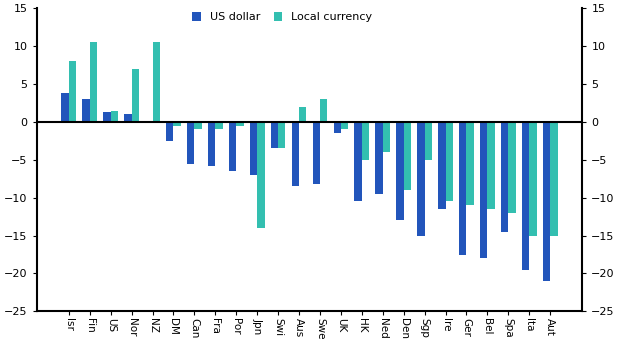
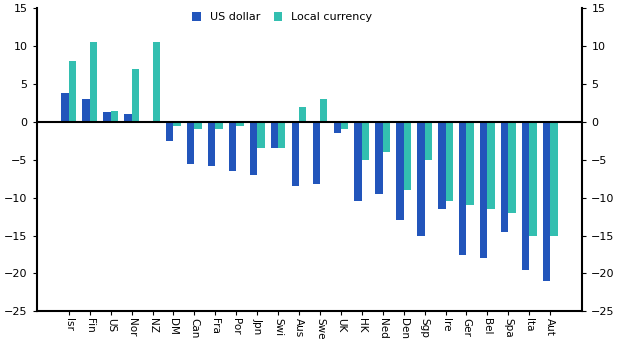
Local currency/Jpn: -14.0 -> -3.5
